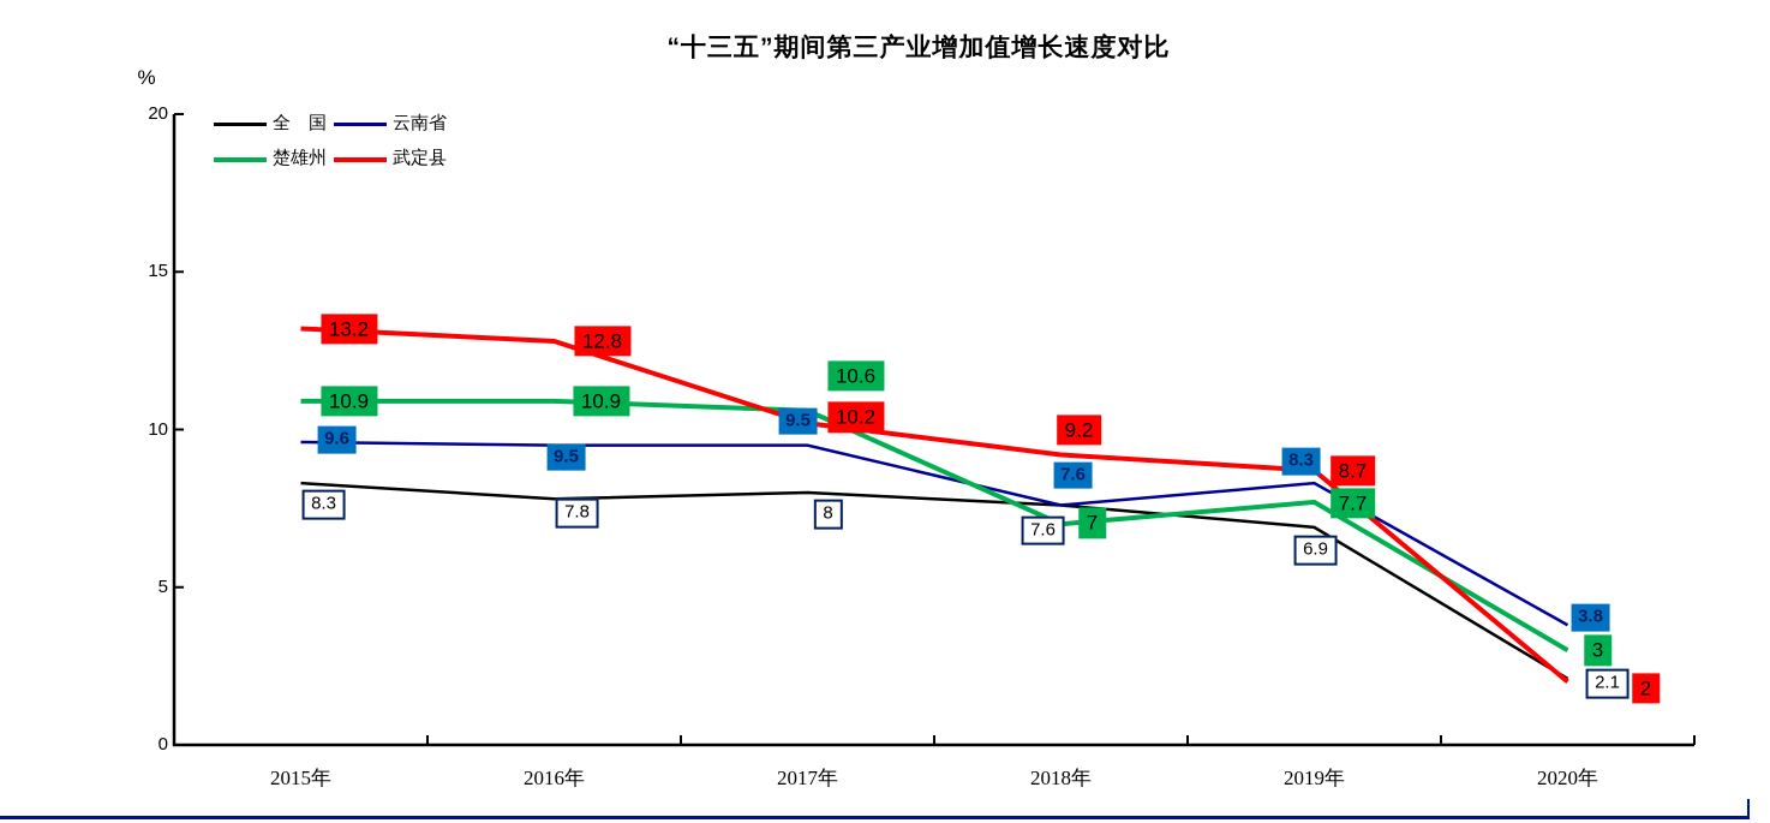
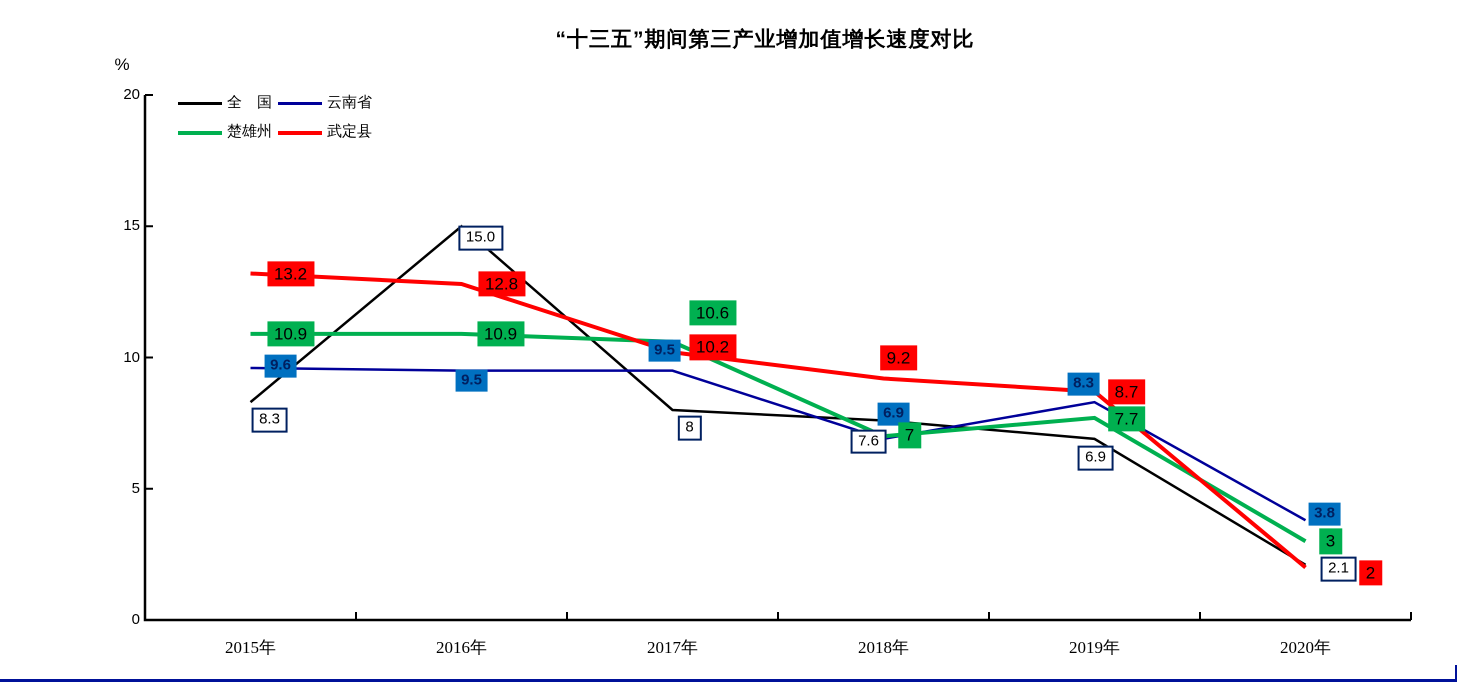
全 国/2016年: 7.8 -> 15.0
云南省/2018年: 7.6 -> 6.9
